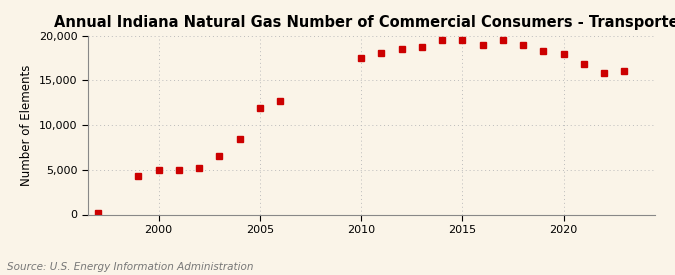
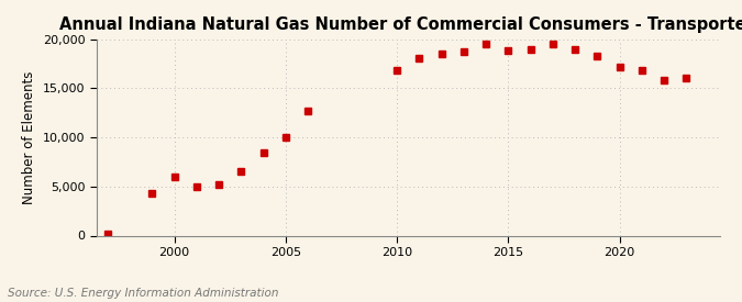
2000: 5,000 -> 6,000
2005: 11,900 -> 10,000
2010: 17,500 -> 16,800
2015: 19,500 -> 18,800
2020: 18,000 -> 17,200
